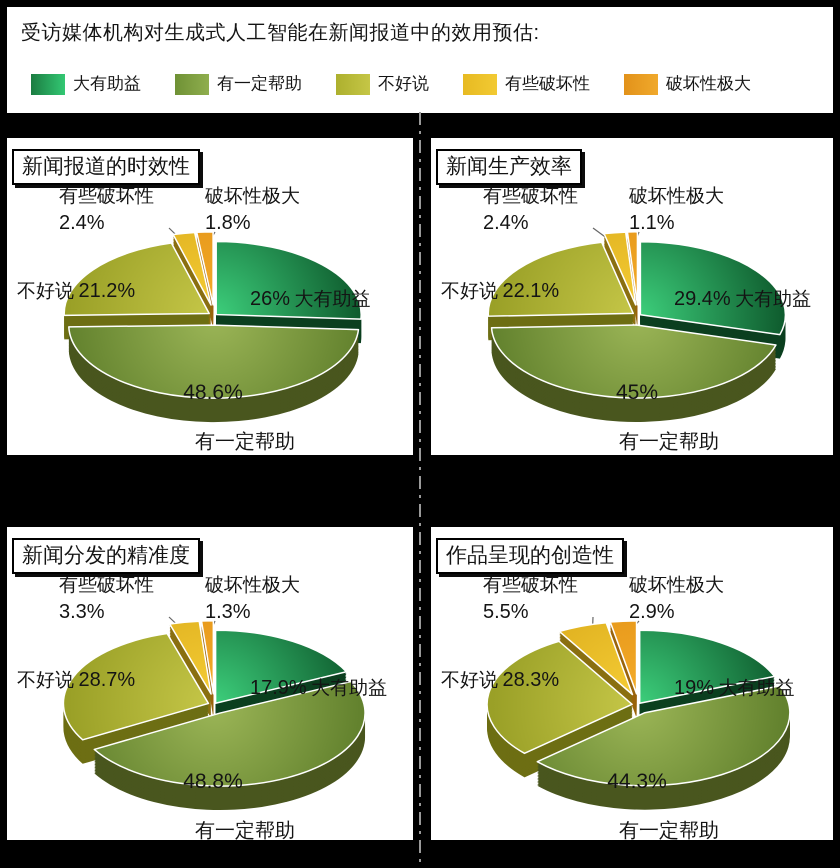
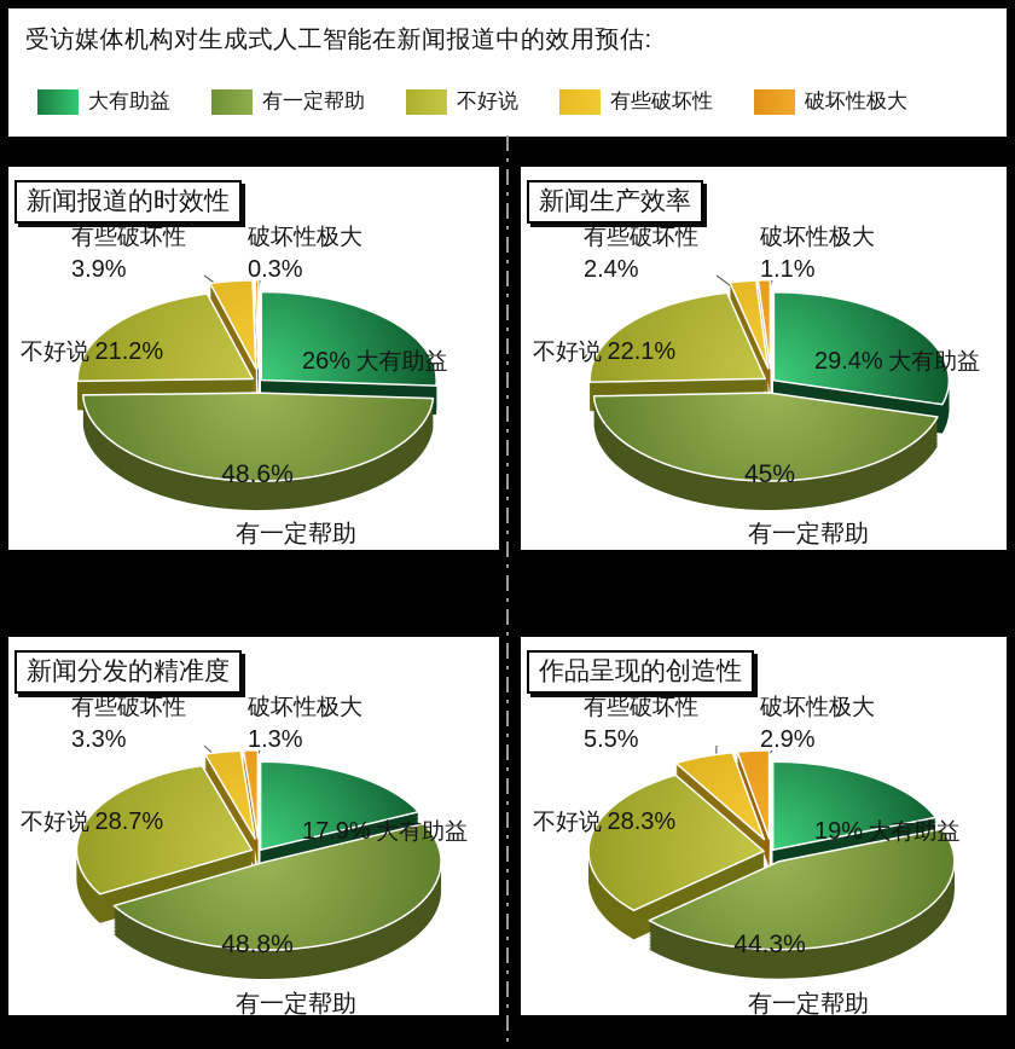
新闻报道的时效性/有些破坏性: 2.4% -> 3.9%
新闻报道的时效性/破坏性极大: 1.8% -> 0.3%
